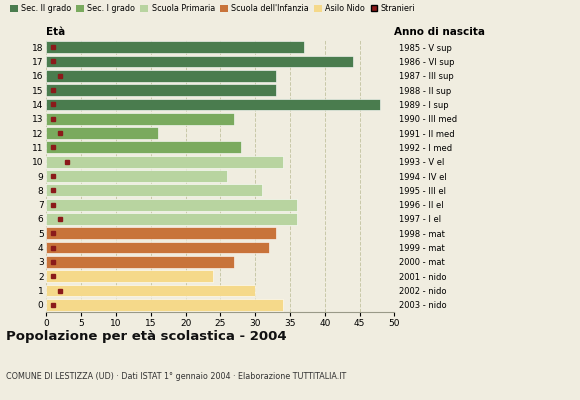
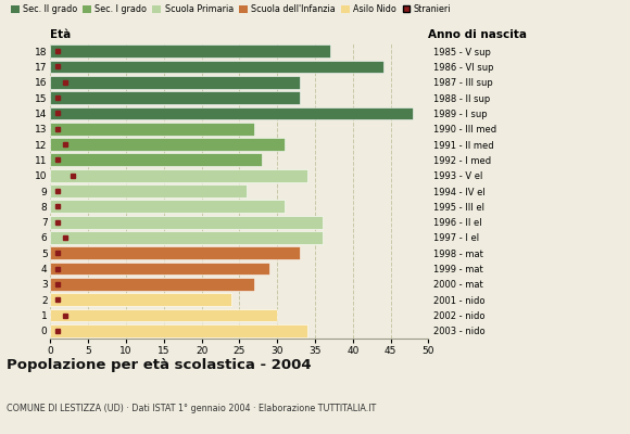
12: 16 -> 31
4: 32 -> 29
